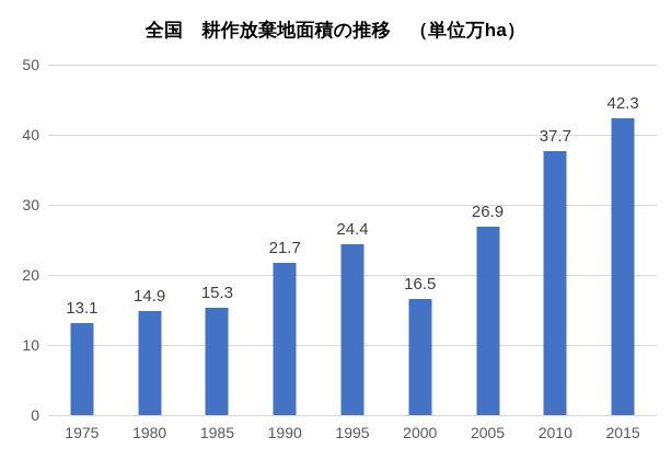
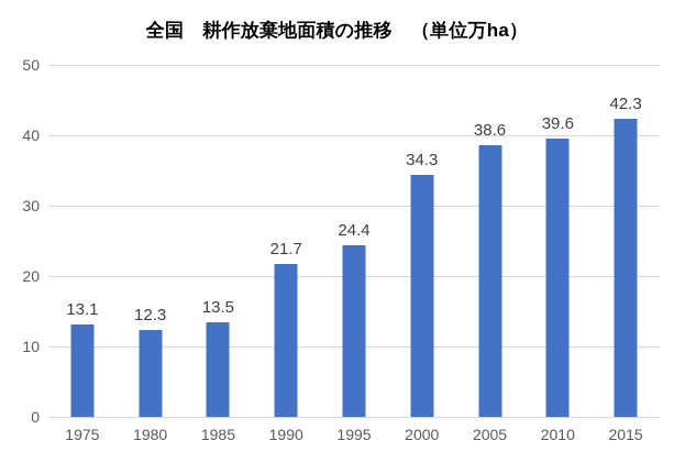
1980: 14.9 -> 12.3
1985: 15.3 -> 13.5
2000: 16.5 -> 34.3
2005: 26.9 -> 38.6
2010: 37.7 -> 39.6
